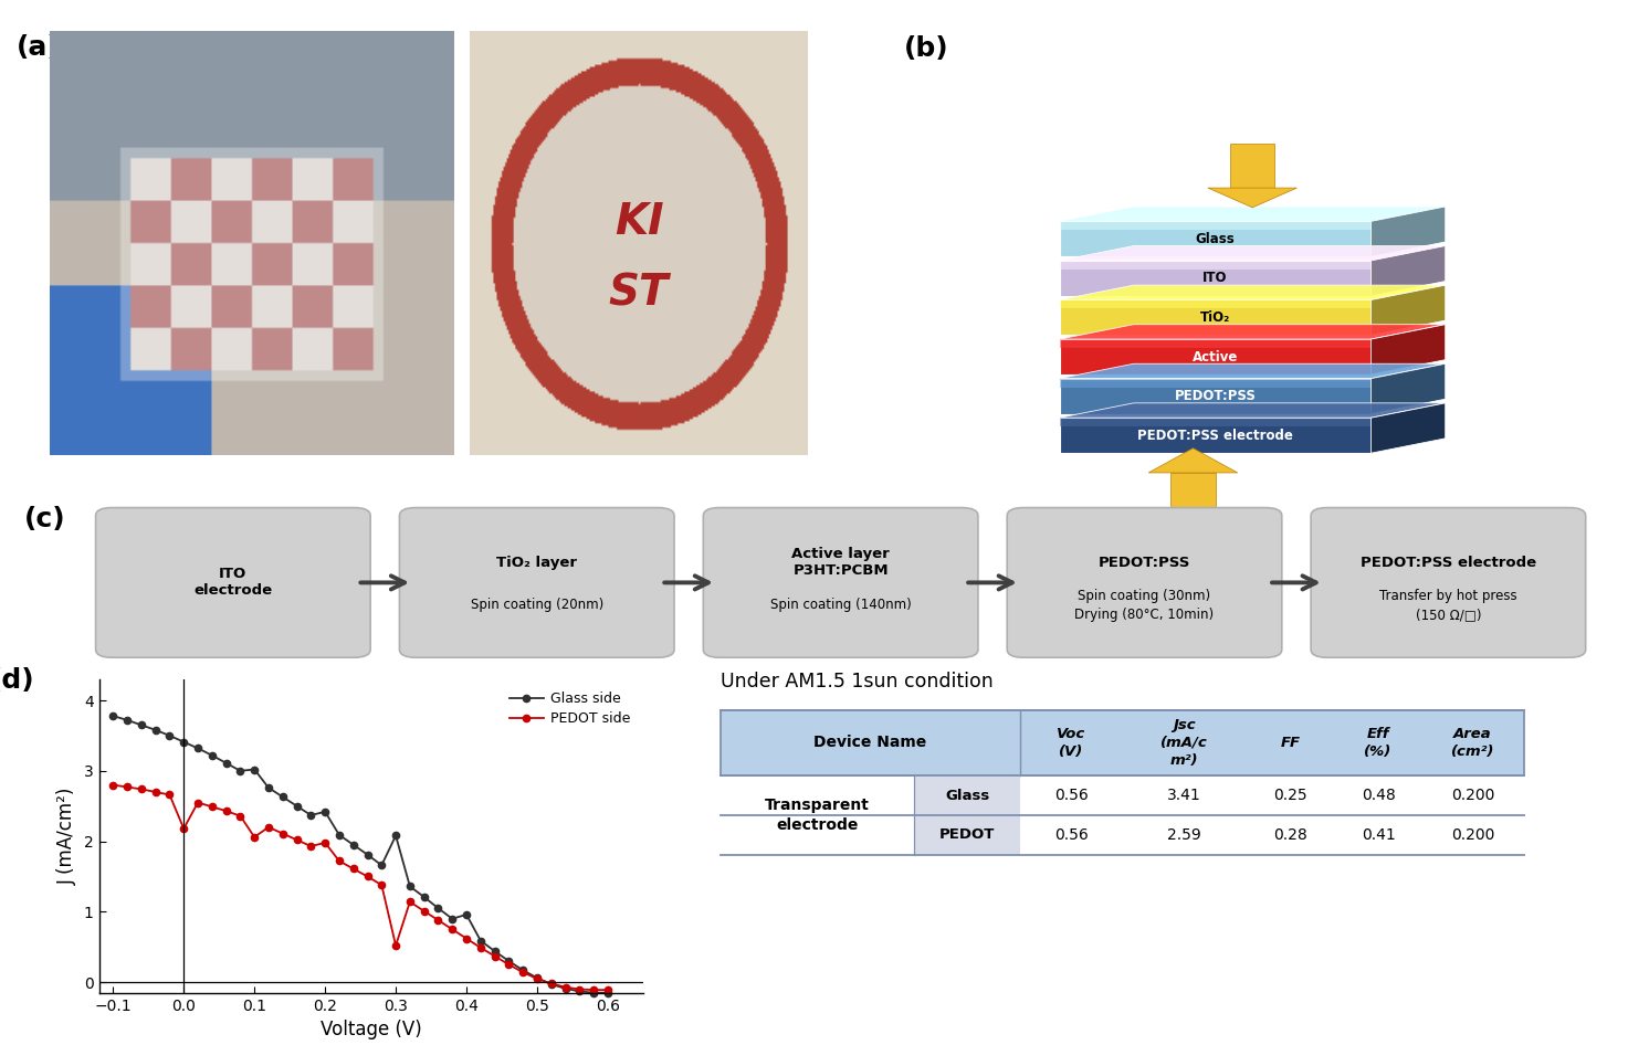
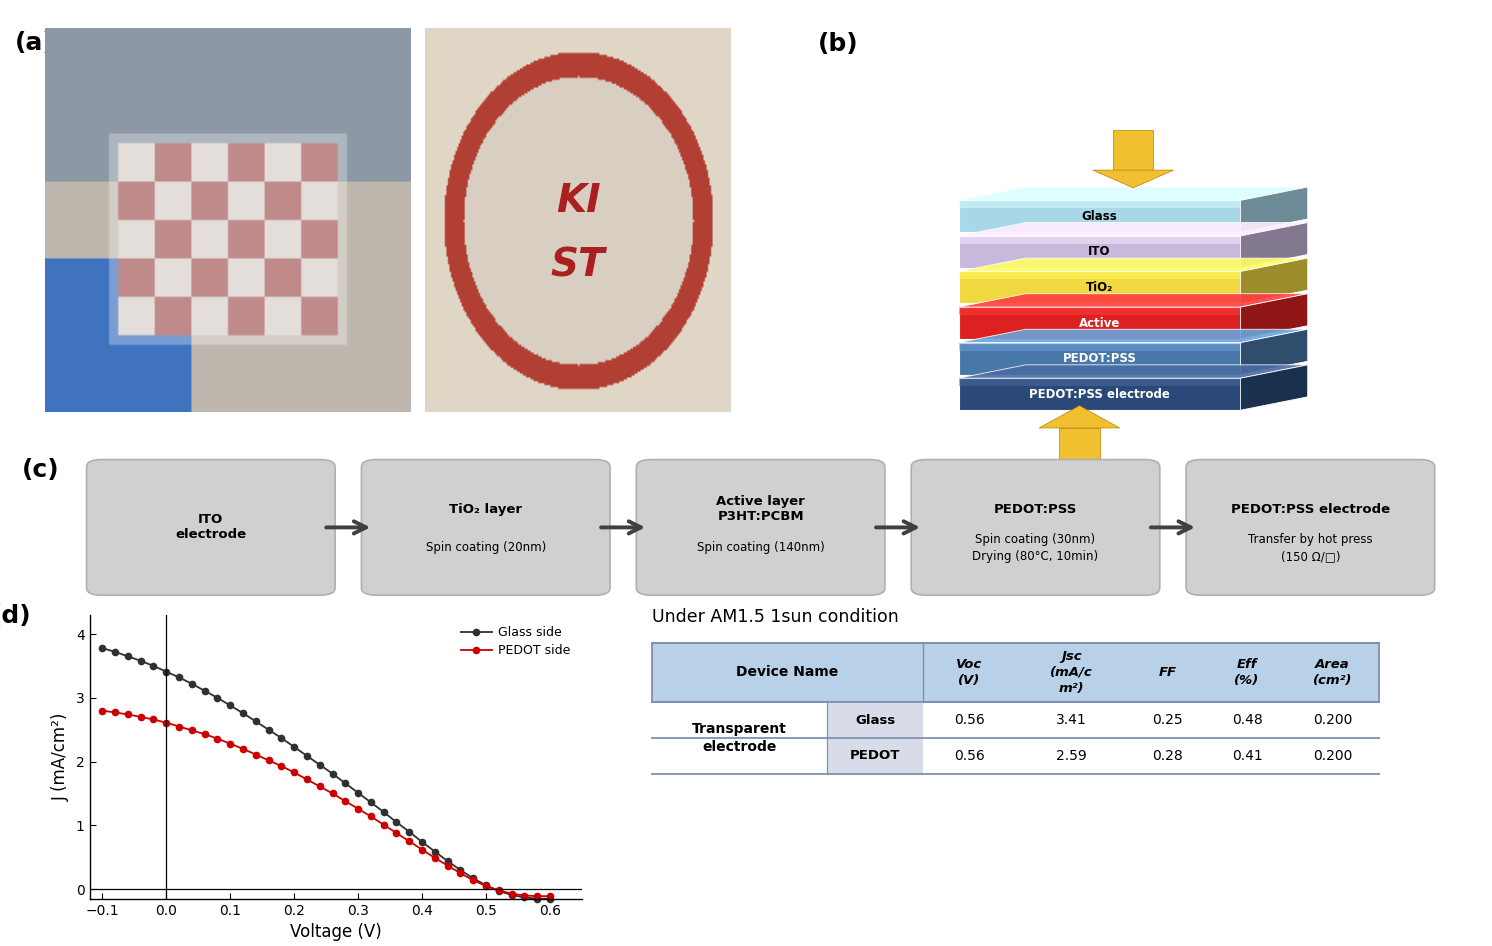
PEDOT side/0.0: 2.18 -> 2.61
Glass side/0.1: 3.02 -> 2.88
PEDOT side/0.1: 2.06 -> 2.28
Glass side/0.2: 2.42 -> 2.23
PEDOT side/0.2: 1.98 -> 1.83
Glass side/0.3: 2.08 -> 1.51
PEDOT side/0.3: 0.52 -> 1.26
Glass side/0.4: 0.96 -> 0.74
